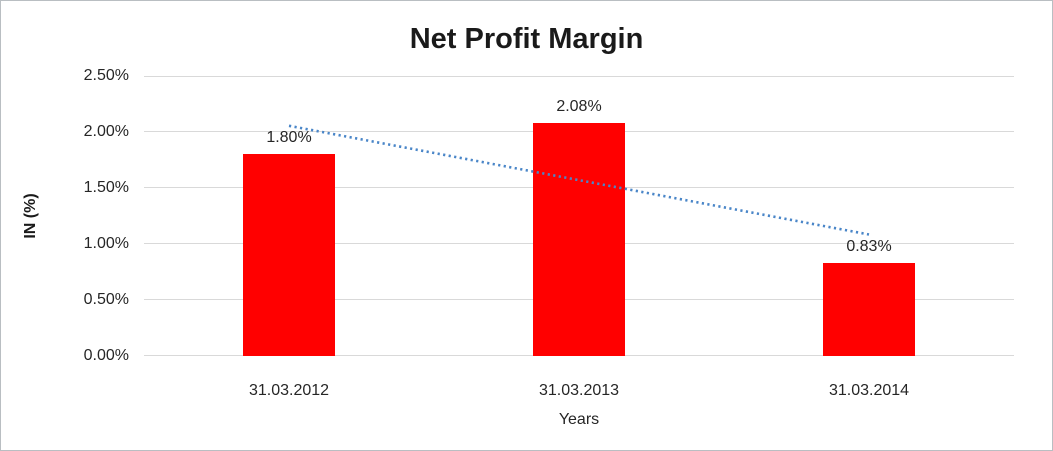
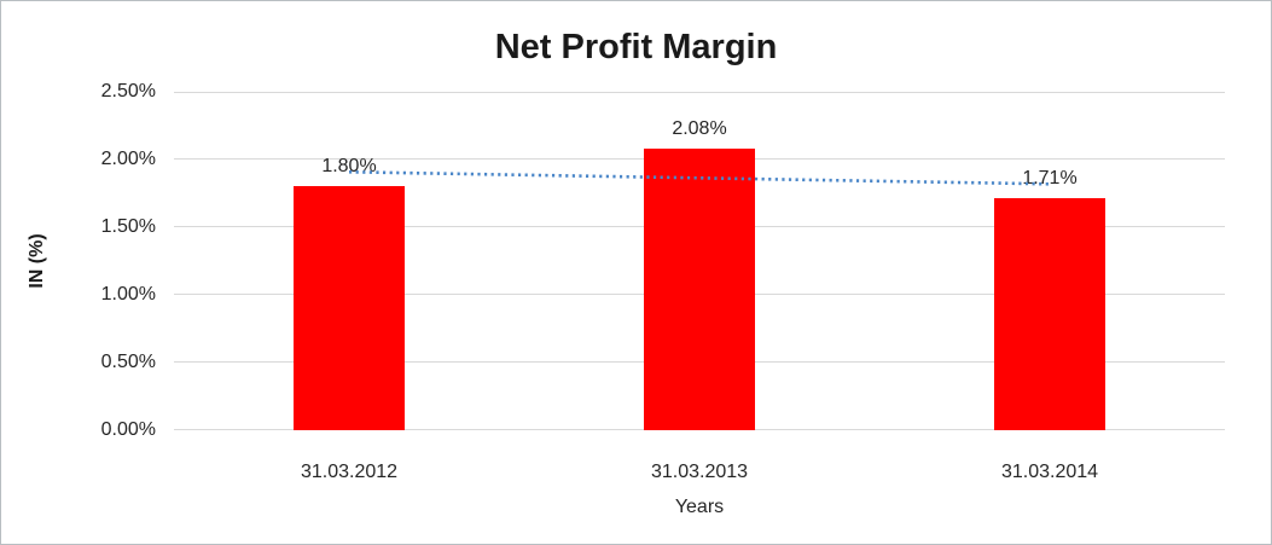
31.03.2014: 0.83% -> 1.71%
